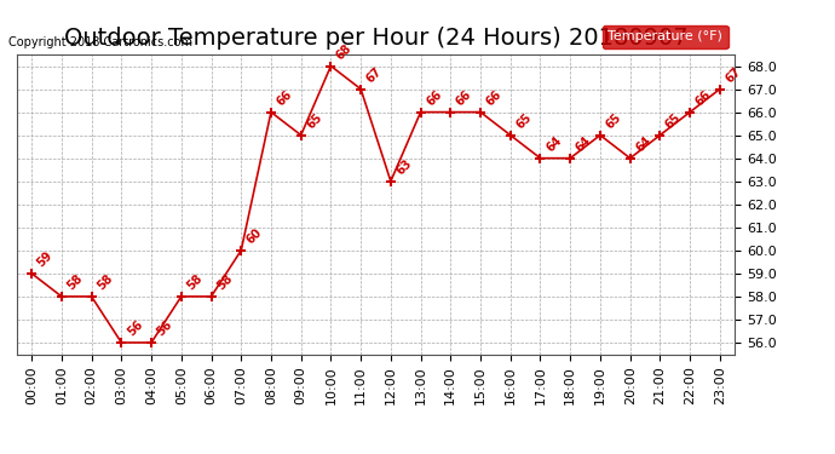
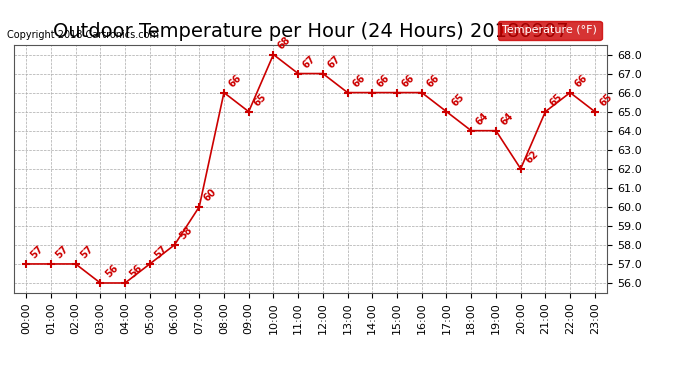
00:00: 59 -> 57
01:00: 58 -> 57
02:00: 58 -> 57
05:00: 58 -> 57
12:00: 63 -> 67
16:00: 65 -> 66
17:00: 64 -> 65
19:00: 65 -> 64
20:00: 64 -> 62
23:00: 67 -> 65
